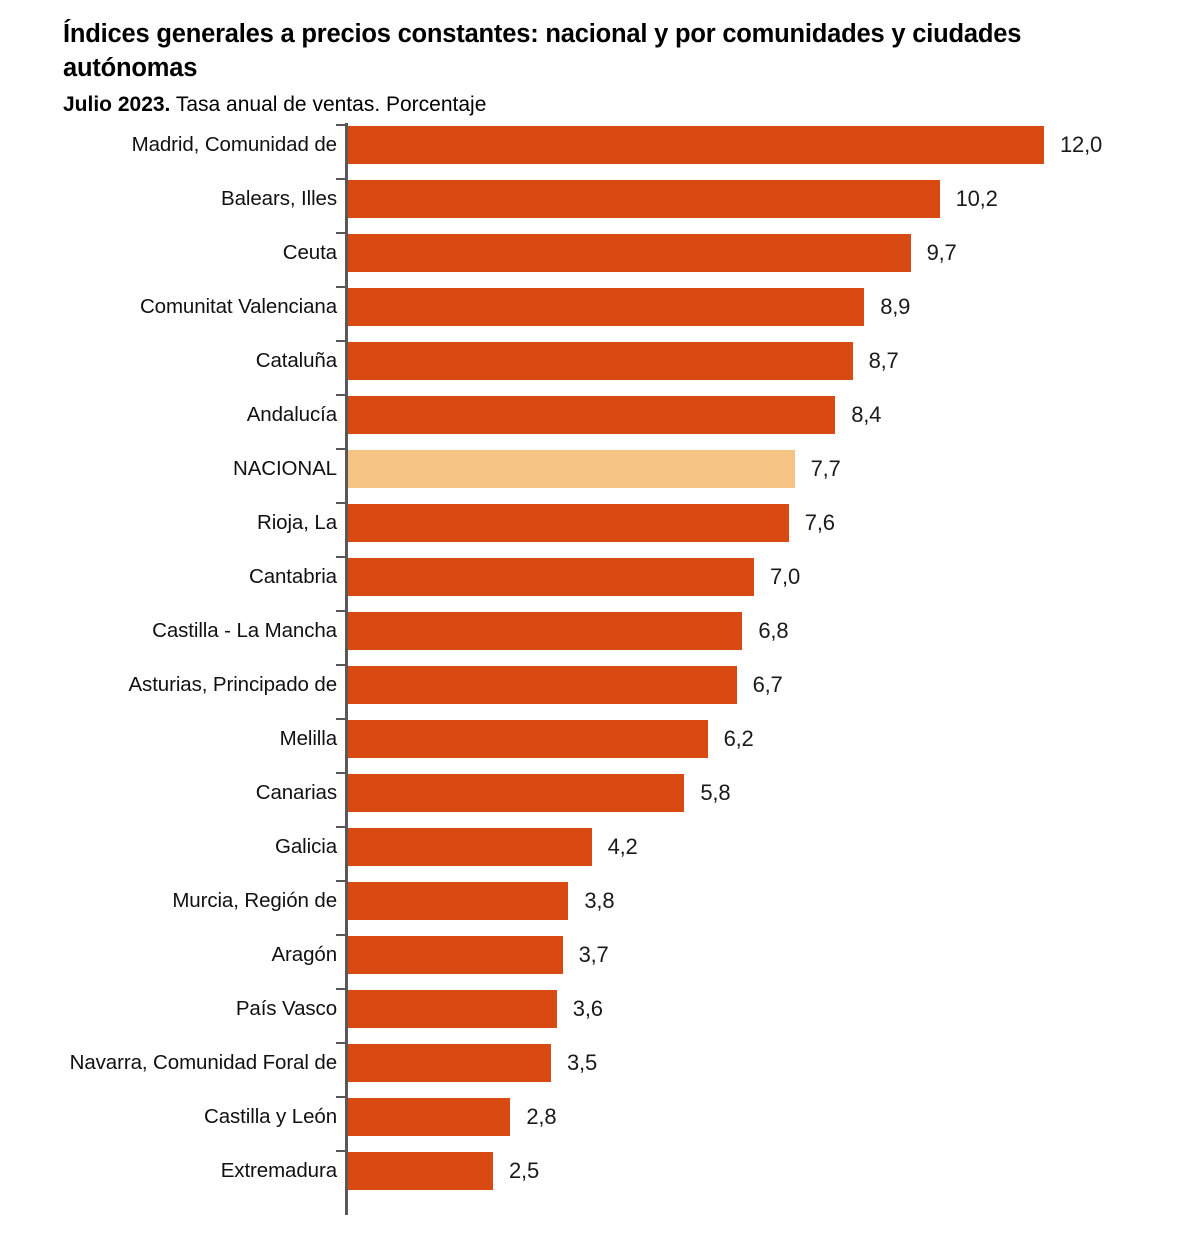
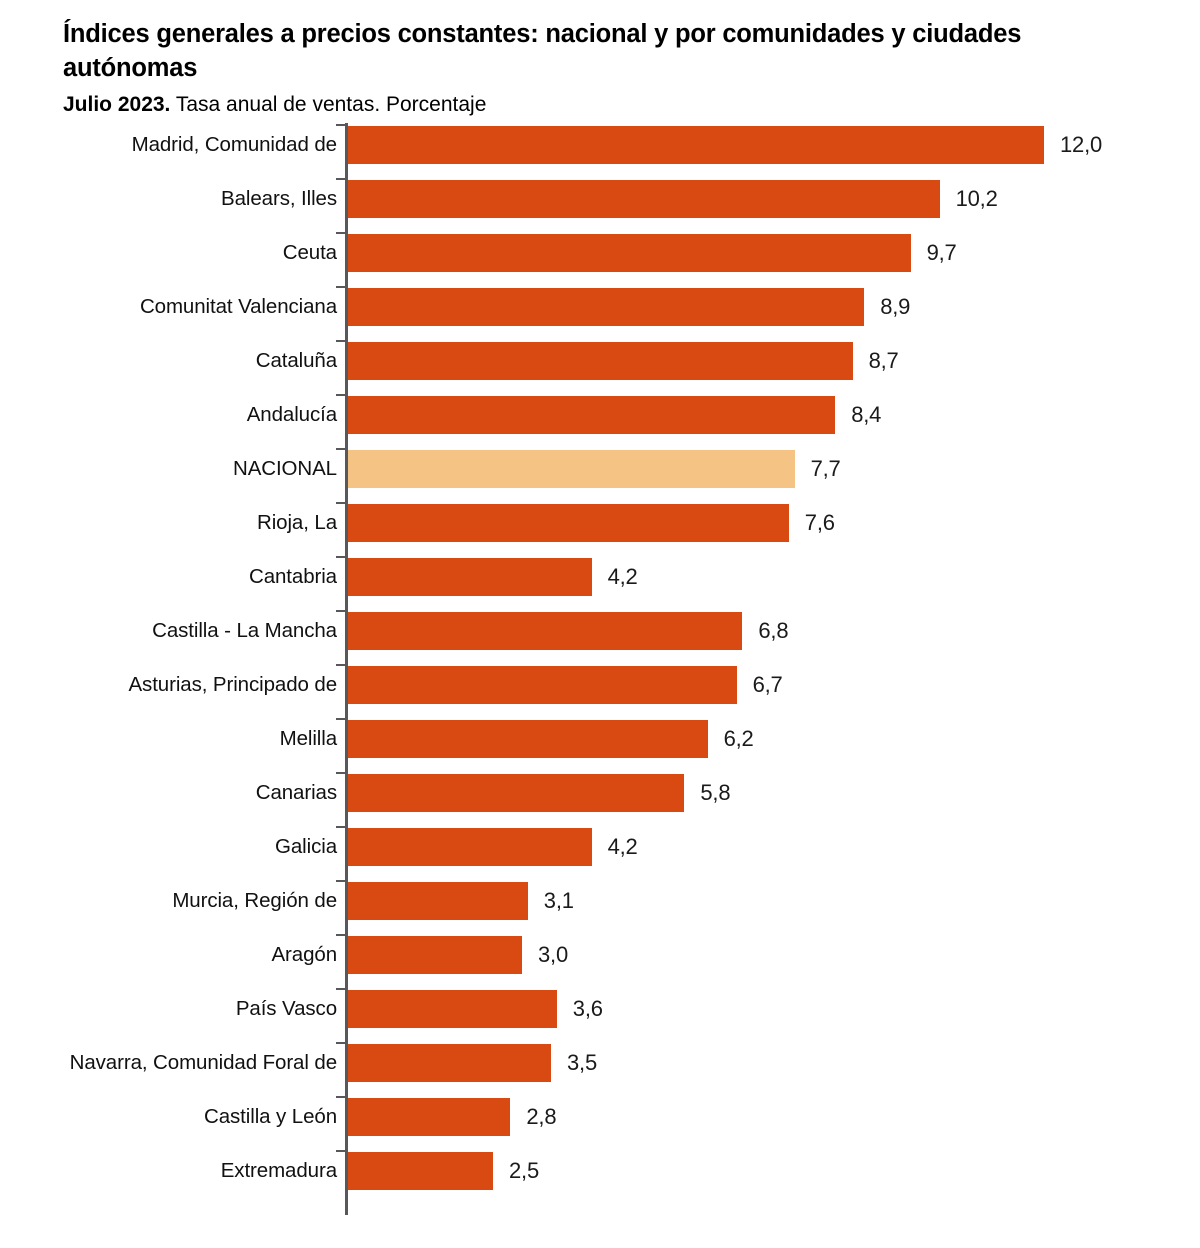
Cantabria: 7,0 -> 4,2
Murcia, Región de: 3,8 -> 3,1
Aragón: 3,7 -> 3,0
